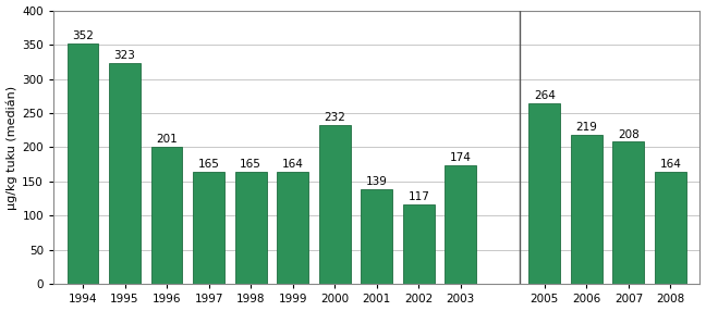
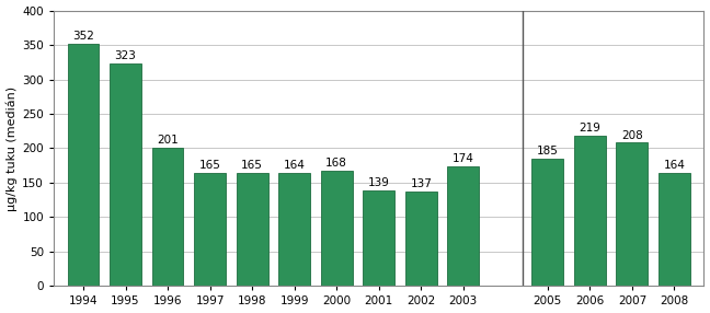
2000: 232 -> 168
2002: 117 -> 137
2005: 264 -> 185
